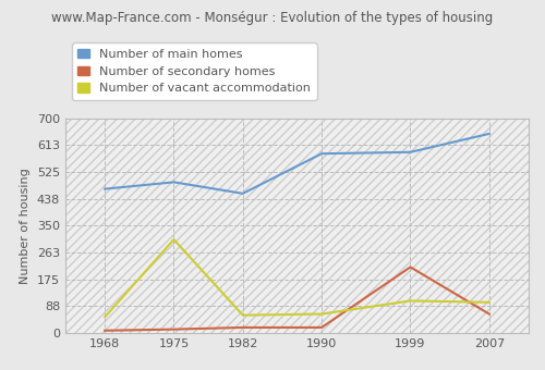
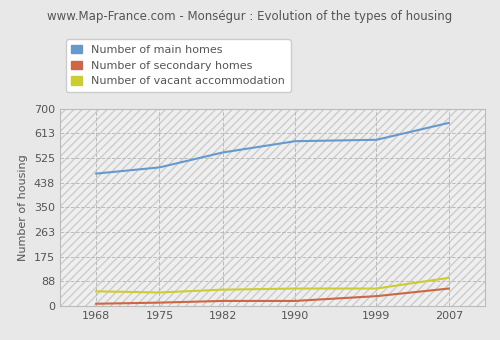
Number of vacant accommodation/1975: 305 -> 48
Number of main homes/1982: 455 -> 545
Number of secondary homes/1999: 215 -> 35
Number of vacant accommodation/1999: 105 -> 62
